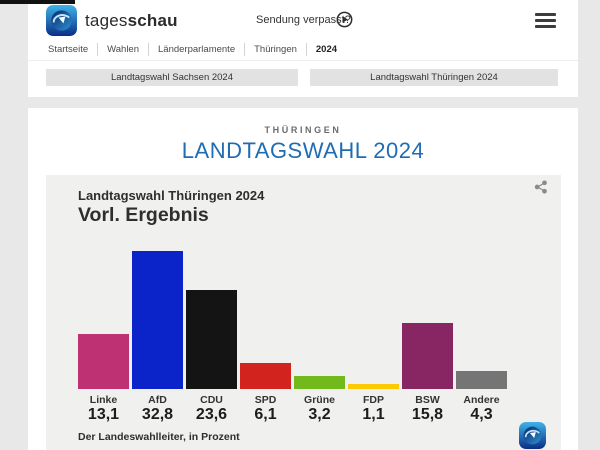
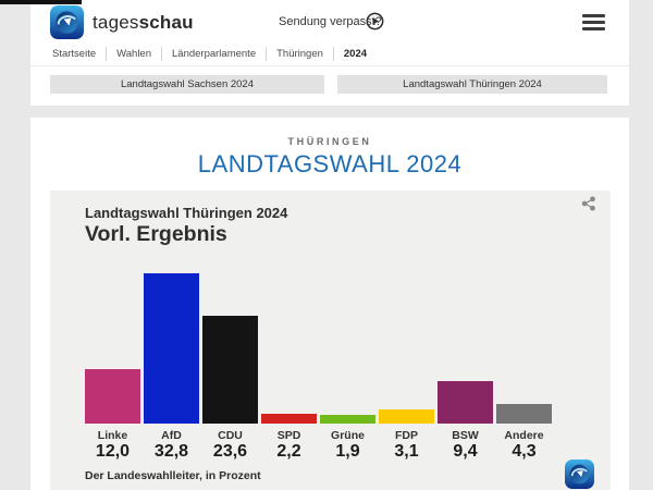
Linke: 13,1 -> 12,0
SPD: 6,1 -> 2,2
Grüne: 3,2 -> 1,9
FDP: 1,1 -> 3,1
BSW: 15,8 -> 9,4
